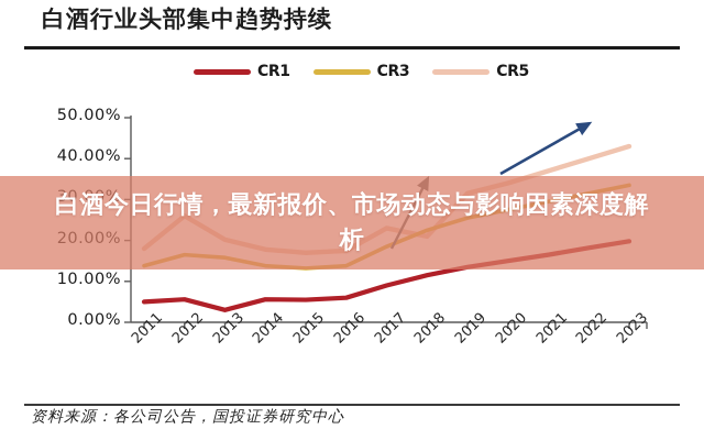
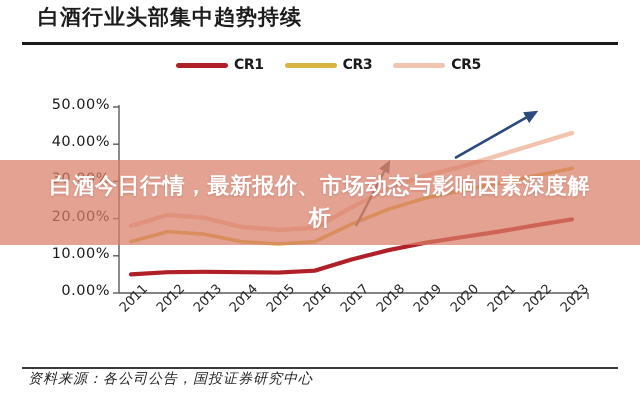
CR5/2012: 26% -> 21%
CR1/2013: 3% -> 6%
CR5/2018: 21% -> 28%
